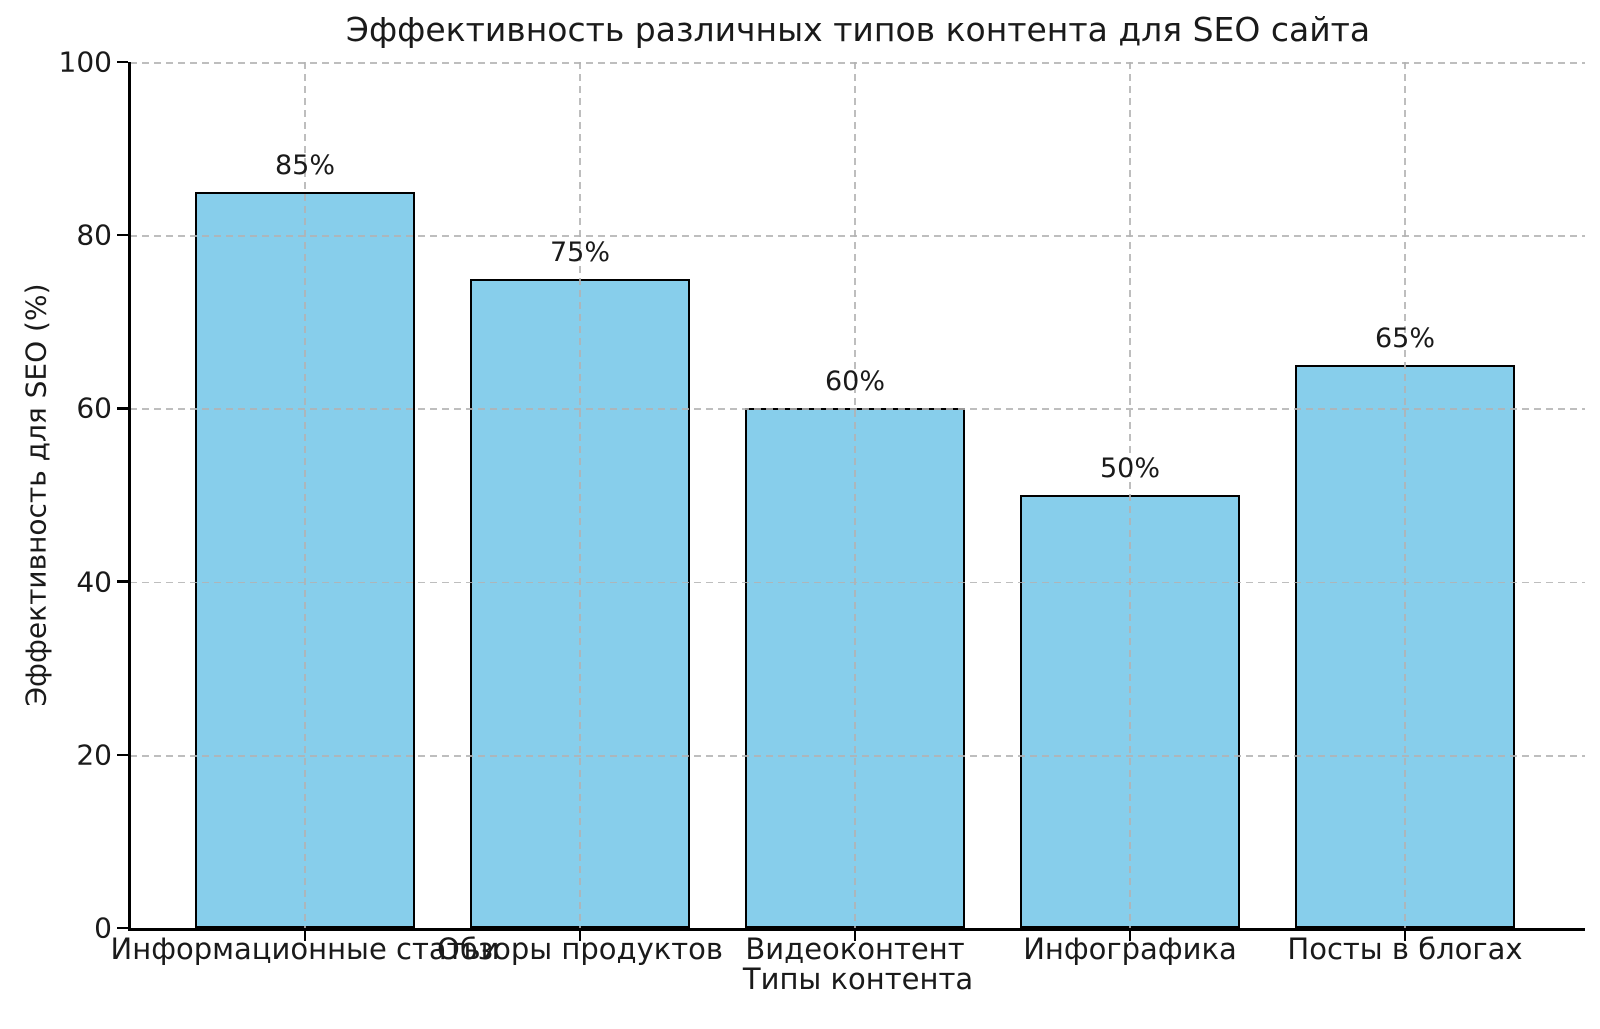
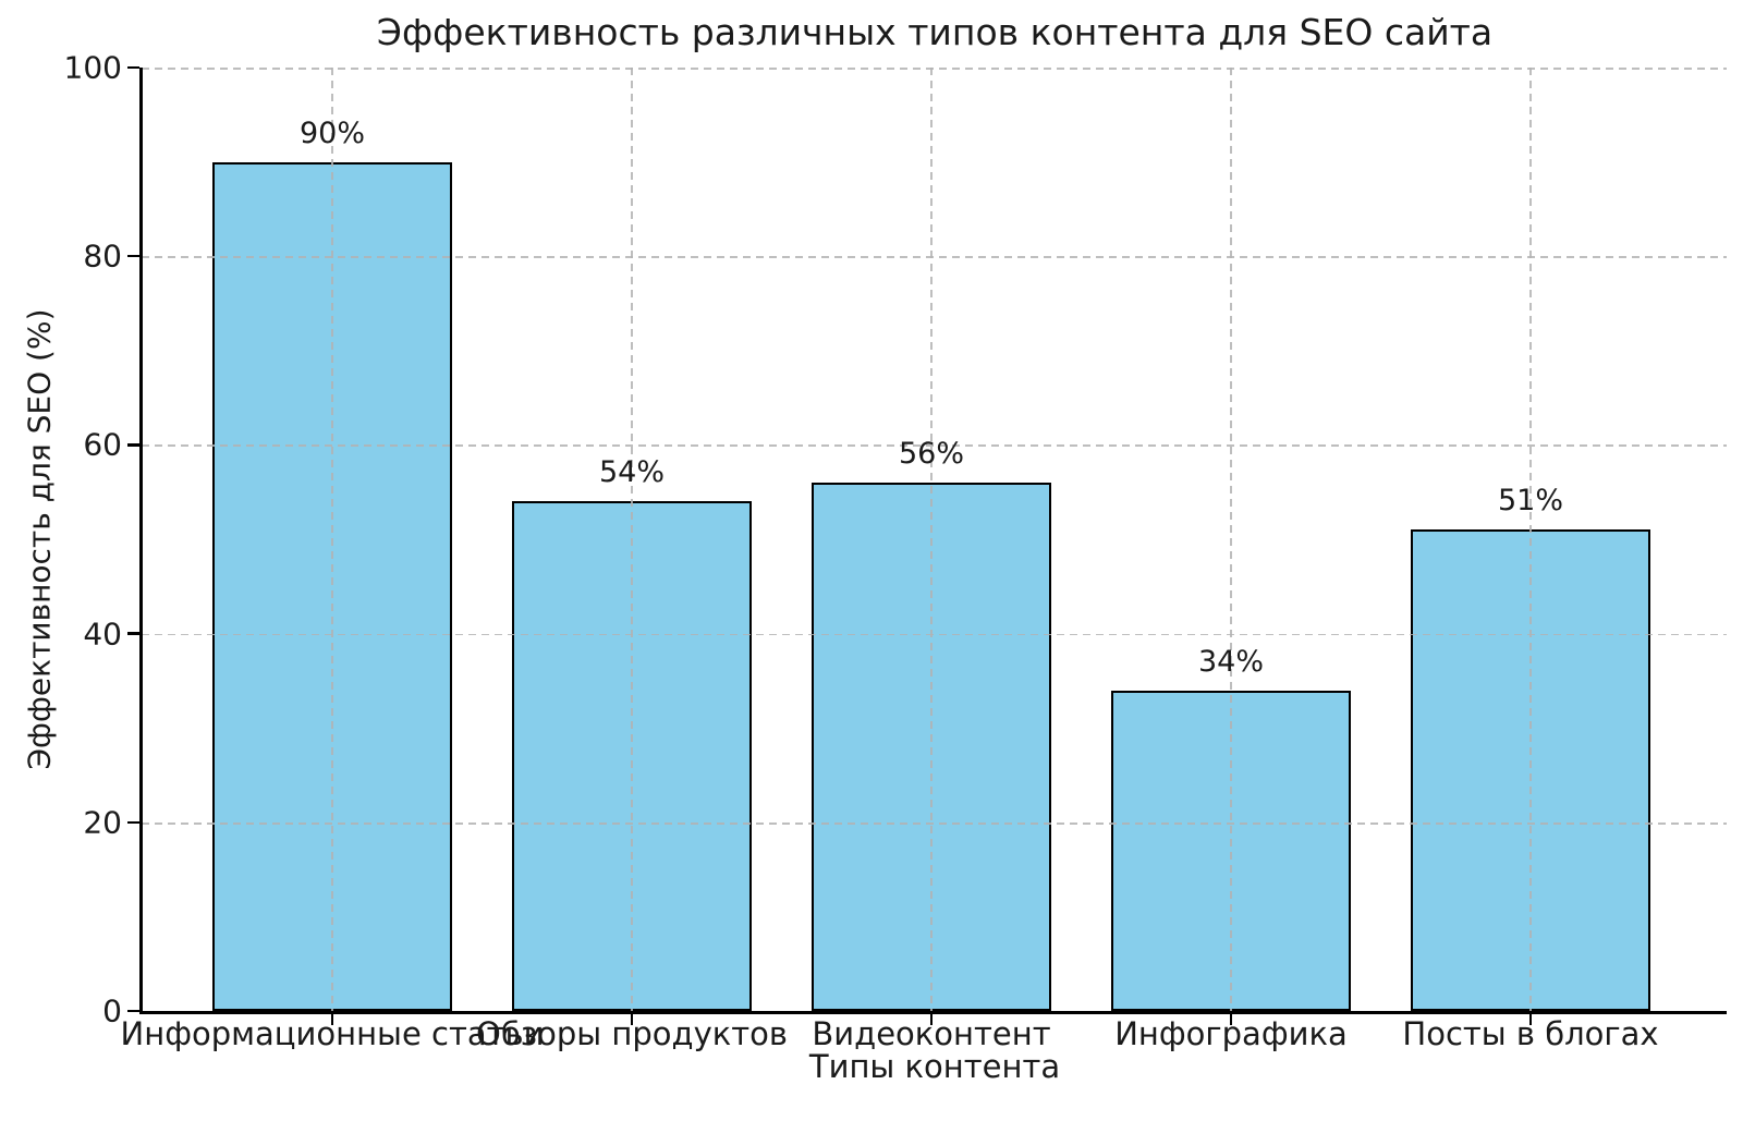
Информационные статьи: 85% -> 90%
Обзоры продуктов: 75% -> 54%
Видеоконтент: 60% -> 56%
Инфографика: 50% -> 34%
Посты в блогах: 65% -> 51%
